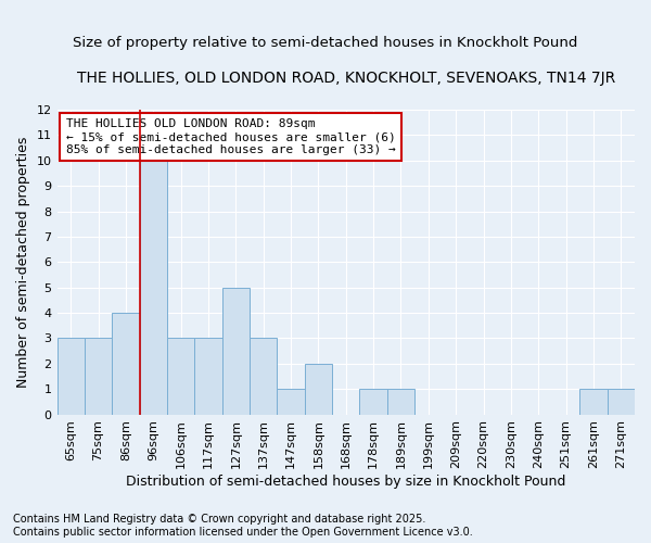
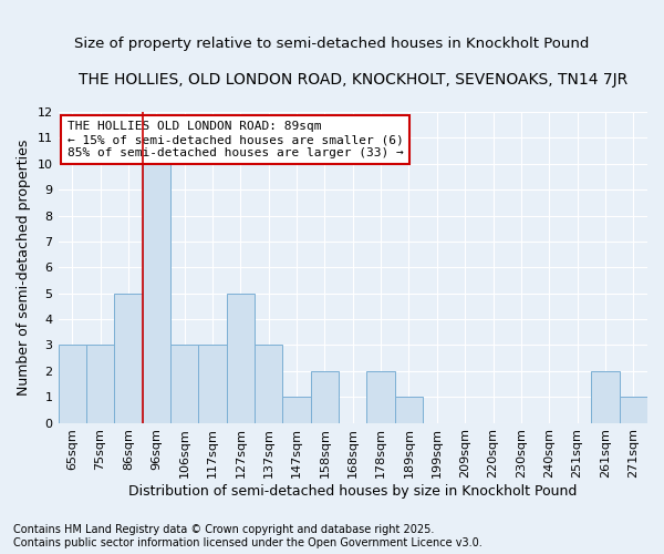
86sqm: 4 -> 5
178sqm: 1 -> 2
261sqm: 1 -> 2
